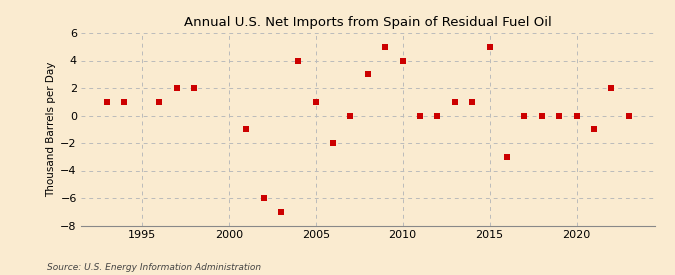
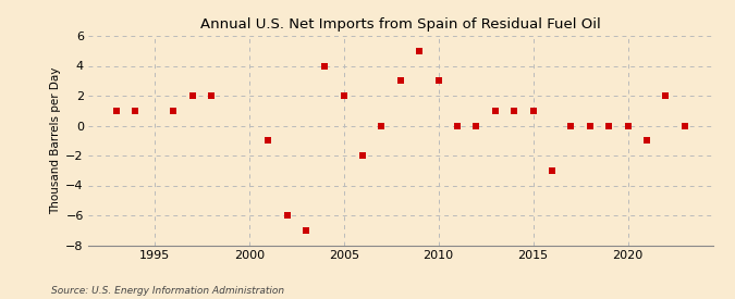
2005: 1 -> 2
2010: 4 -> 3
2015: 5 -> 1
